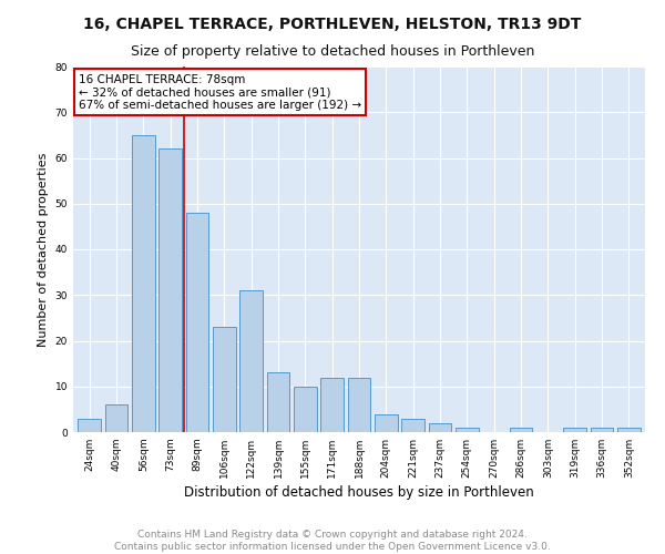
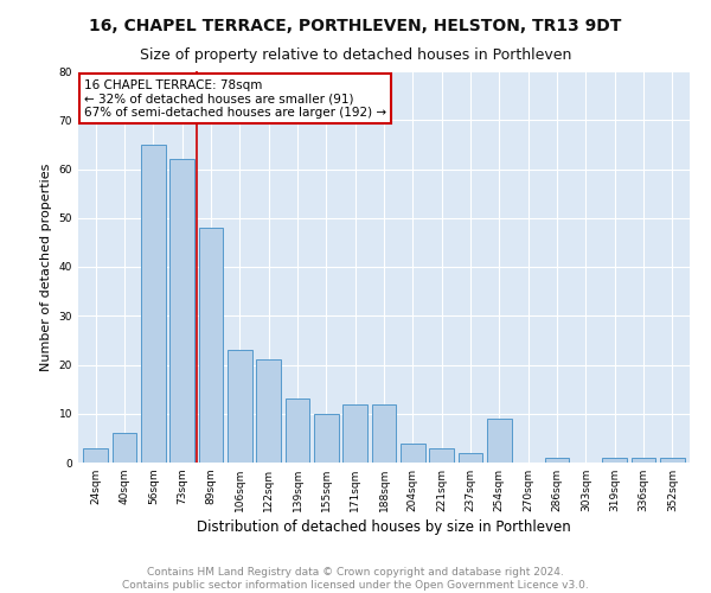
122sqm: 31 -> 21
254sqm: 1 -> 9
